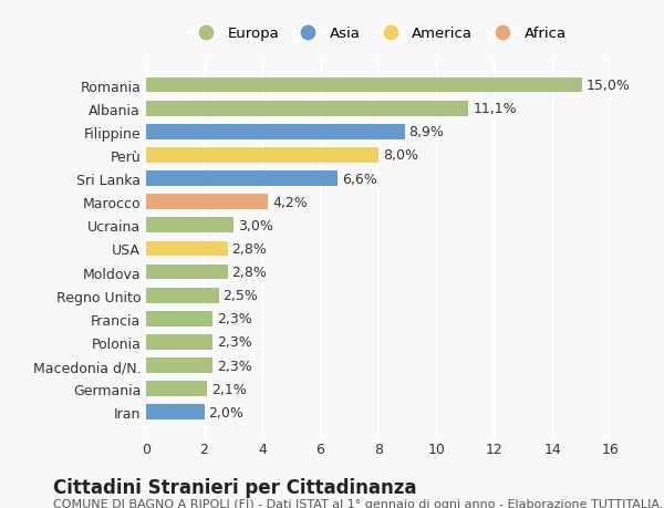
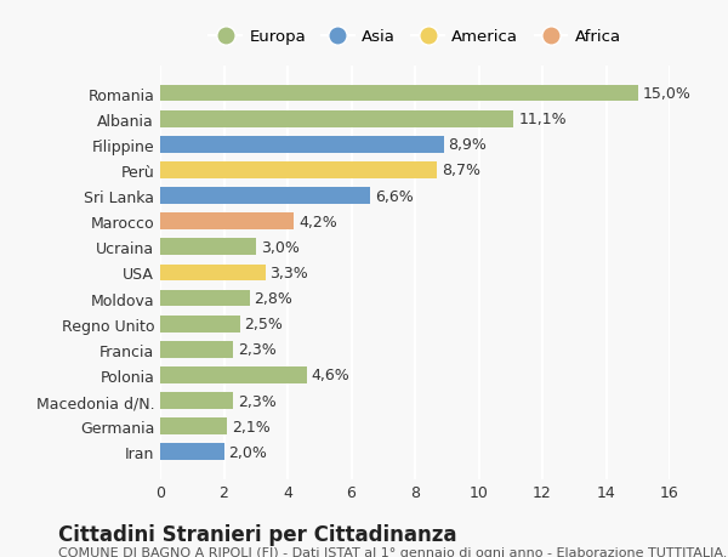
Perù: 8,0% -> 8,7%
USA: 2,8% -> 3,3%
Polonia: 2,3% -> 4,6%
